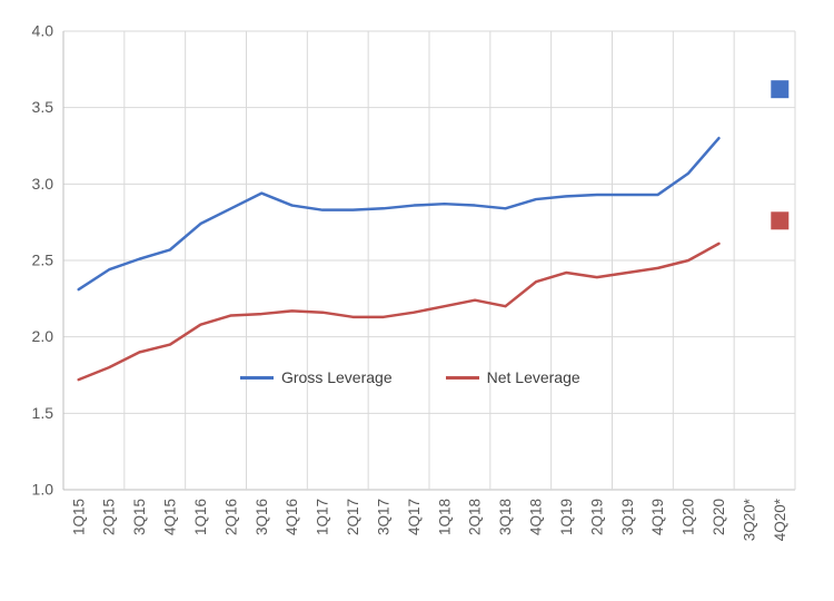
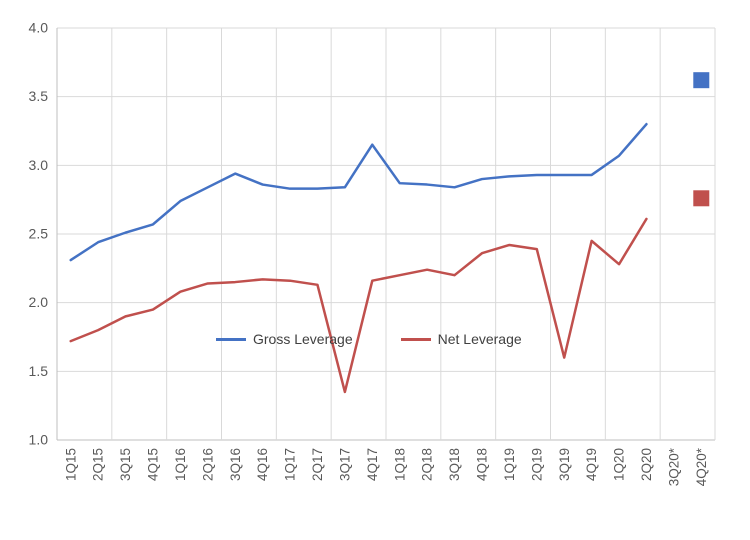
Net Leverage/3Q17: 2.13 -> 1.35
Gross Leverage/4Q17: 2.86 -> 3.15
Net Leverage/3Q19: 2.42 -> 1.60
Net Leverage/1Q20: 2.50 -> 2.28
